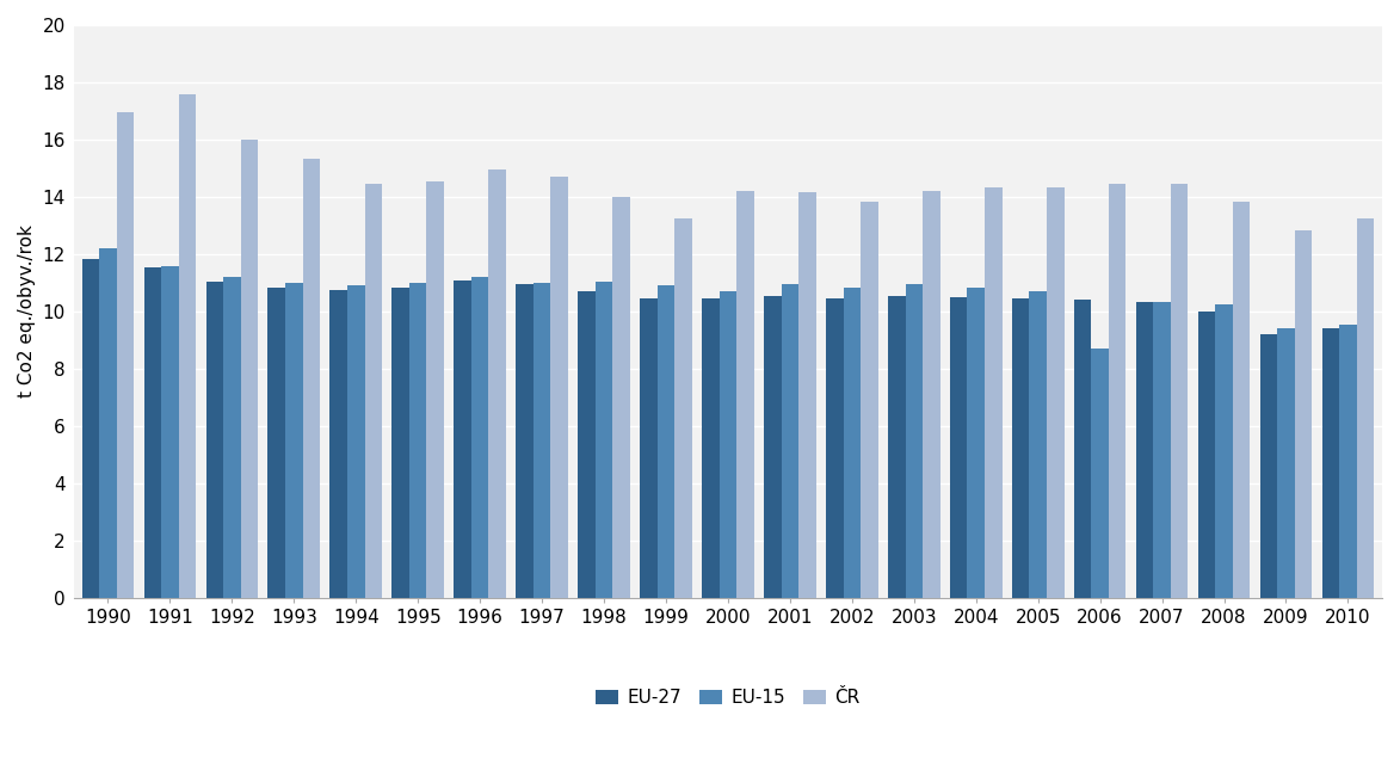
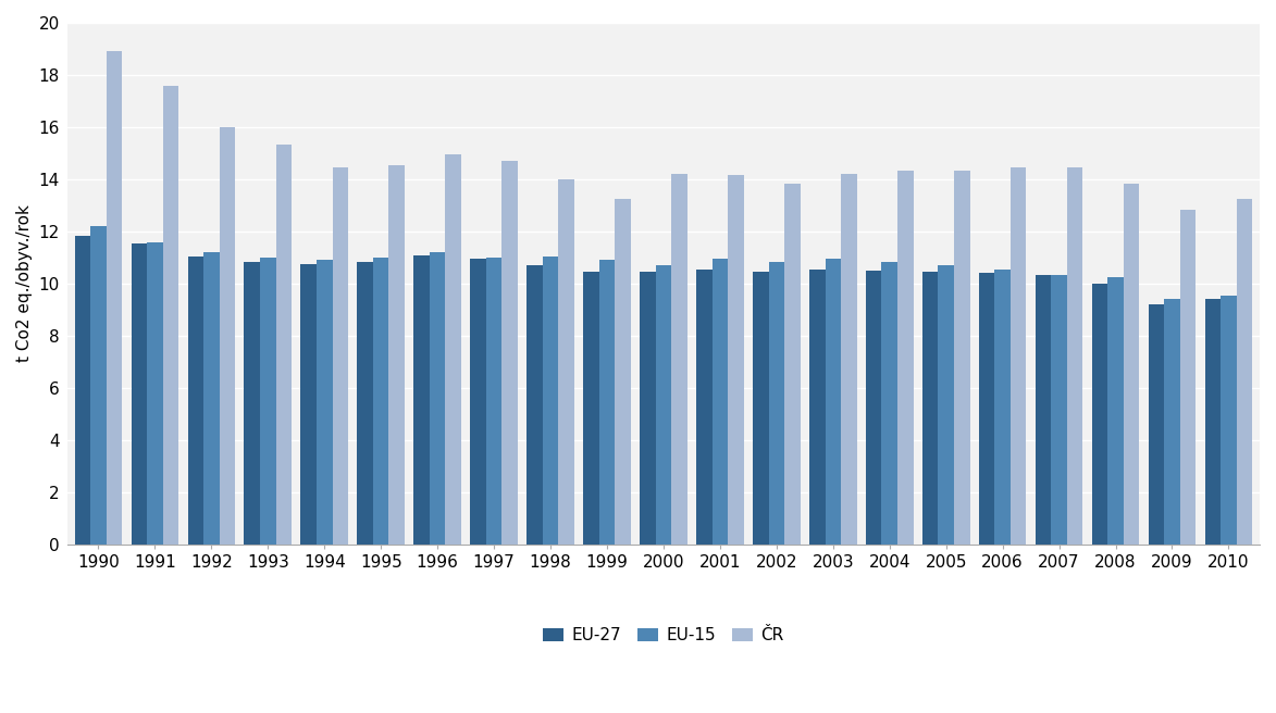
ČR/1990: 16.95 -> 18.90
EU-15/2006: 8.70 -> 10.55
